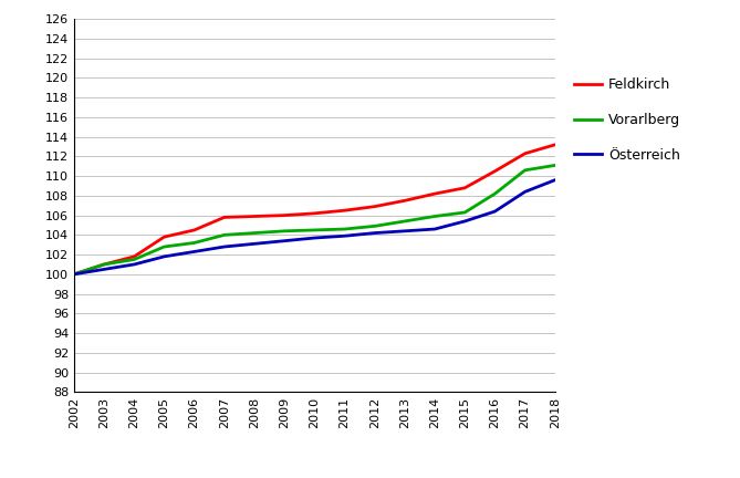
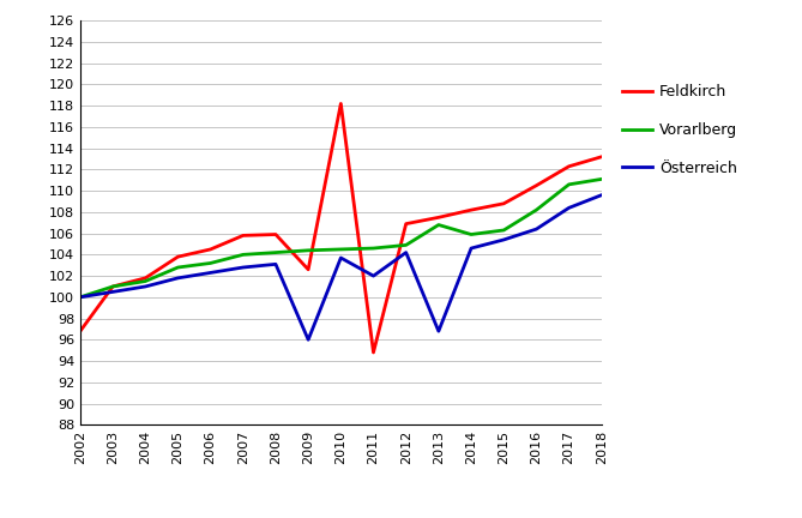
Feldkirch/2002: 100.0 -> 96.8
Feldkirch/2009: 106.0 -> 102.6
Österreich/2009: 103.4 -> 96.0
Feldkirch/2010: 106.2 -> 118.2
Feldkirch/2011: 106.5 -> 94.8
Österreich/2011: 103.9 -> 102.0
Vorarlberg/2013: 105.4 -> 106.8
Österreich/2013: 104.4 -> 96.8
